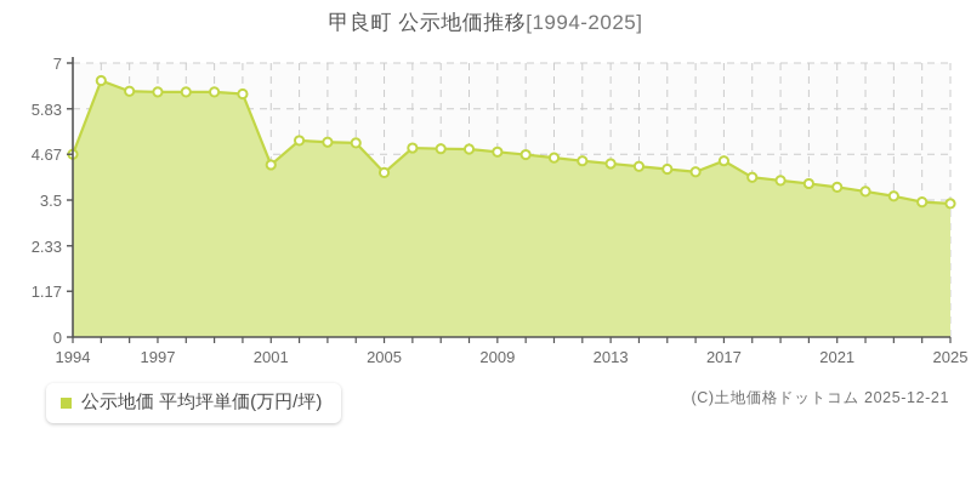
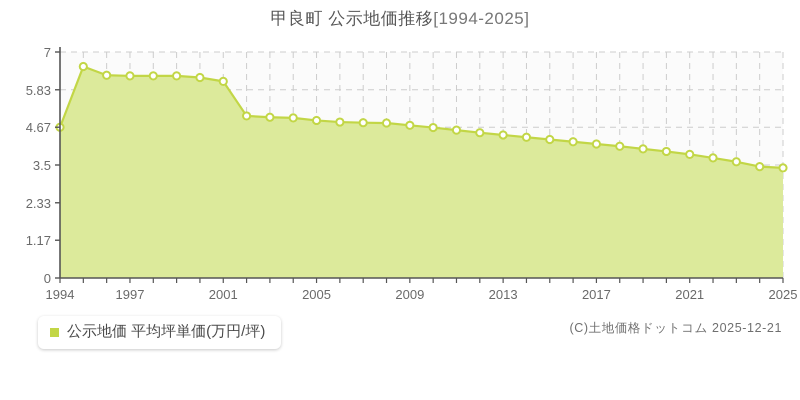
2001: 4.4 -> 6.1
2005: 4.2 -> 4.9
2017: 4.5 -> 4.2
